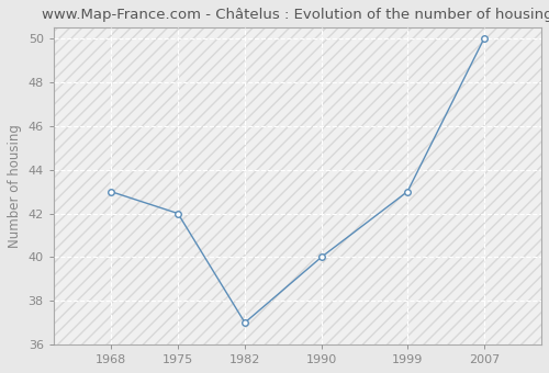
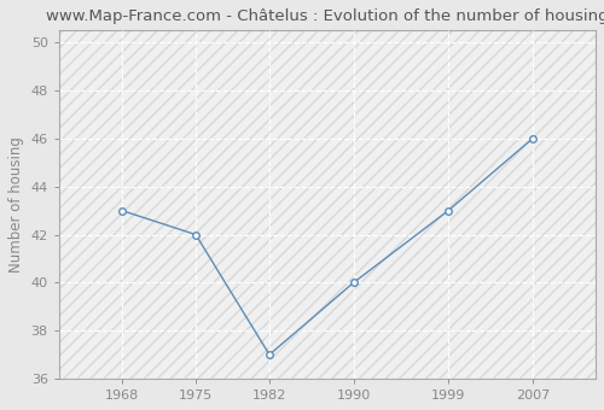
2007: 50 -> 46
